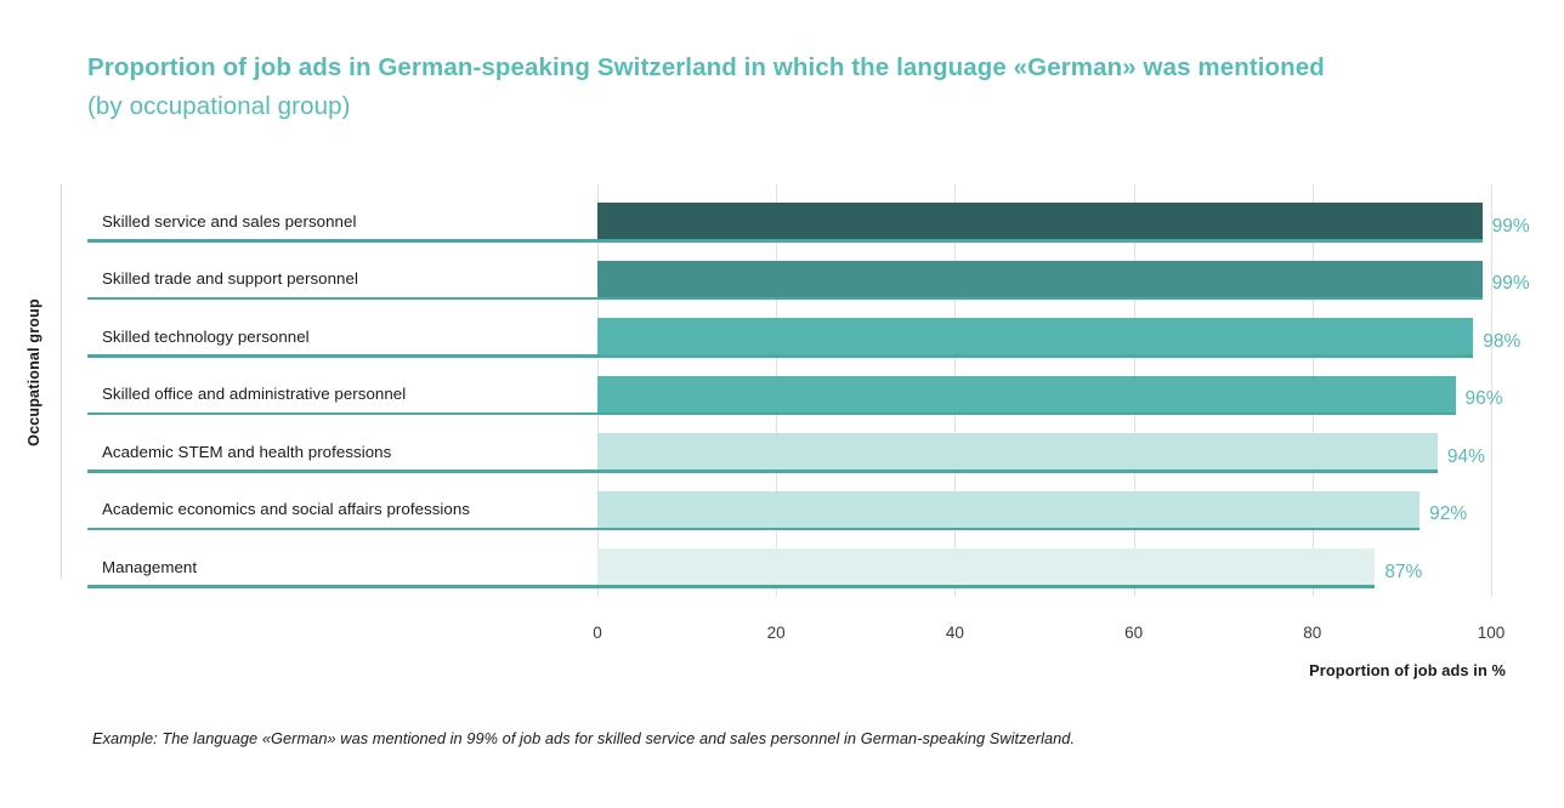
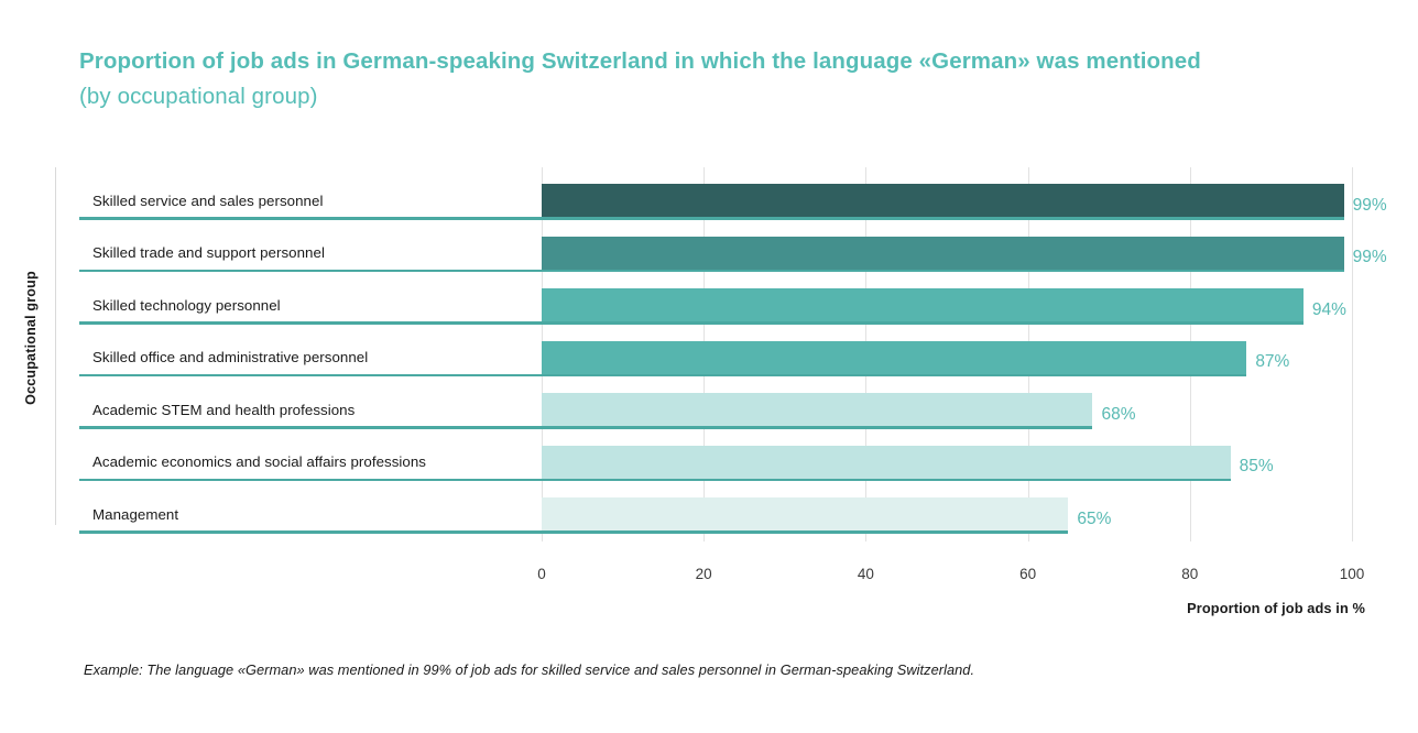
Skilled technology personnel: 98% -> 94%
Skilled office and administrative personnel: 96% -> 87%
Academic STEM and health professions: 94% -> 68%
Academic economics and social affairs professions: 92% -> 85%
Management: 87% -> 65%
